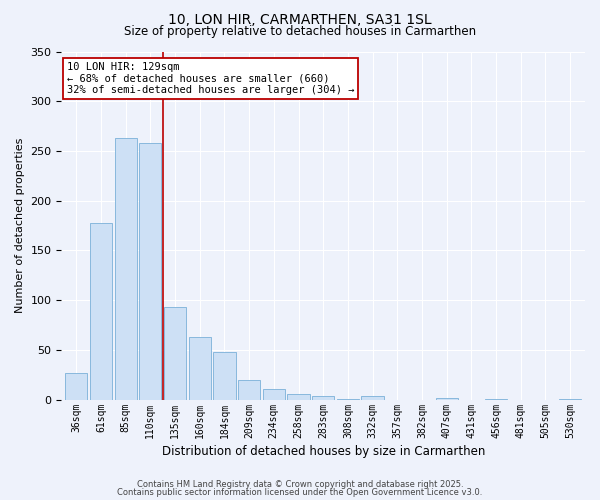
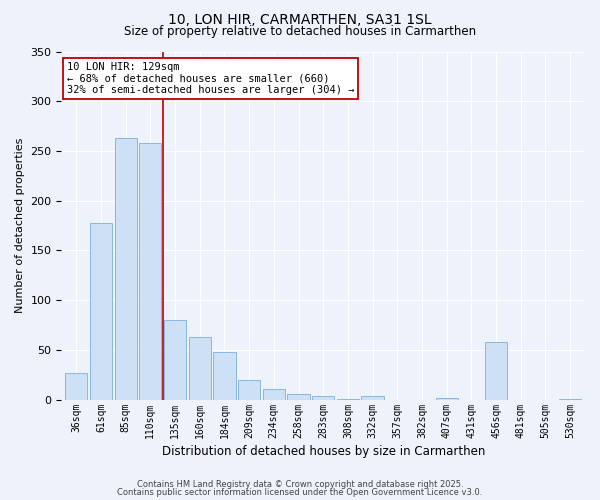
135sqm: 93 -> 80
456sqm: 1 -> 58
